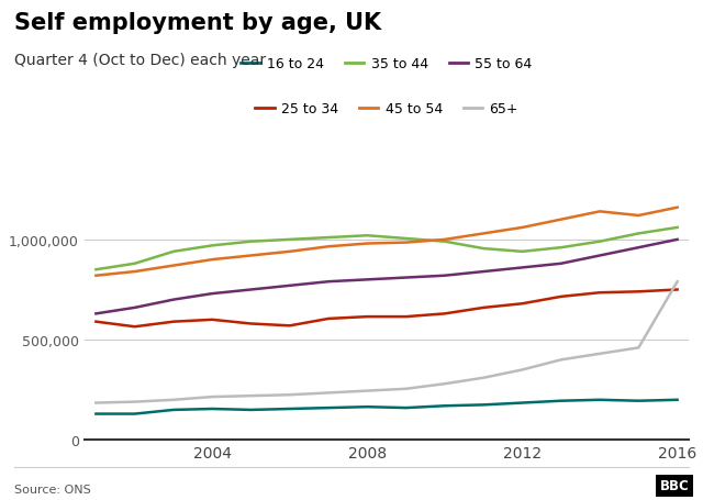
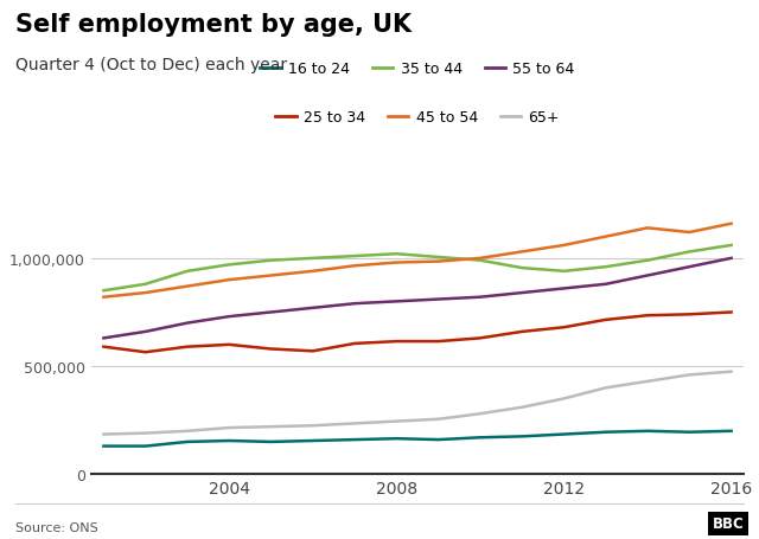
65+/2016: 790,000 -> 480,000
